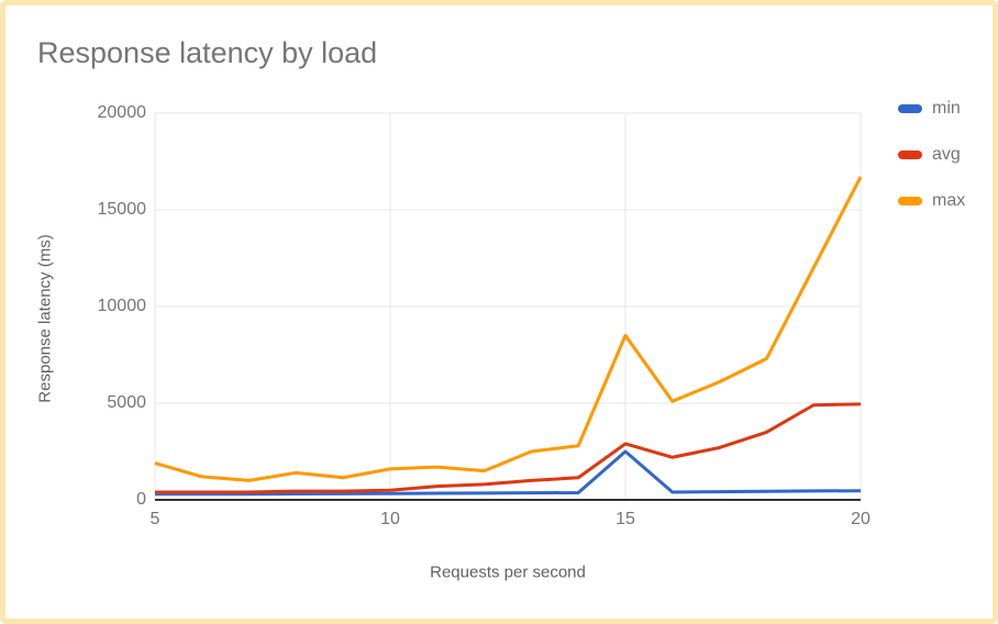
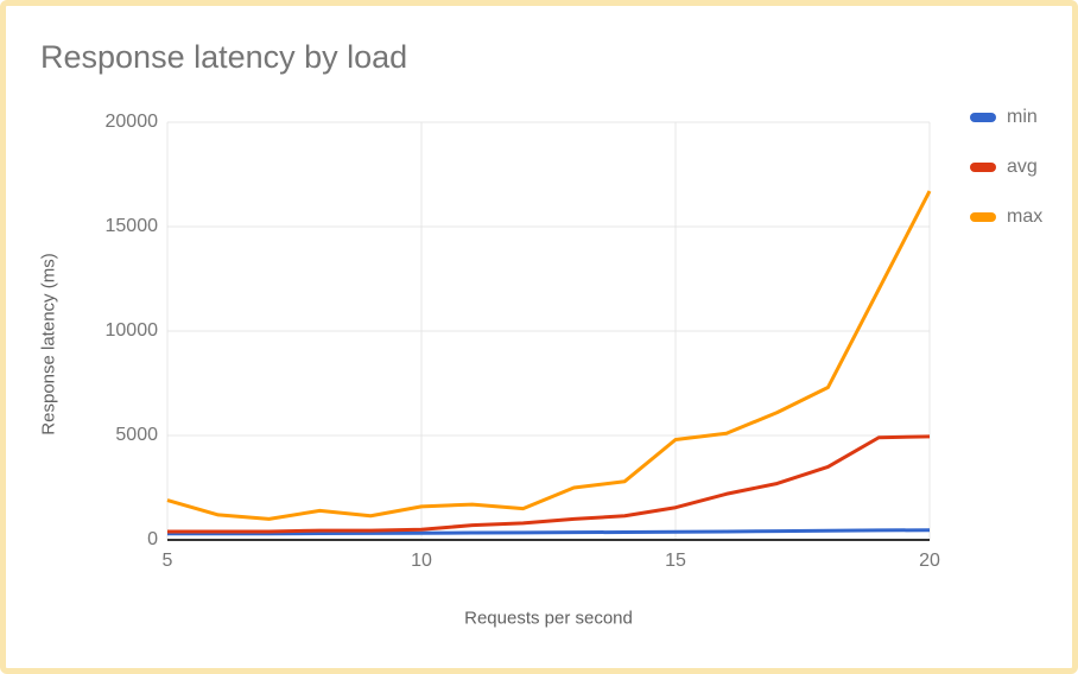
min/15: 2500 -> 400
avg/15: 2900 -> 1600
max/15: 8500 -> 4800
